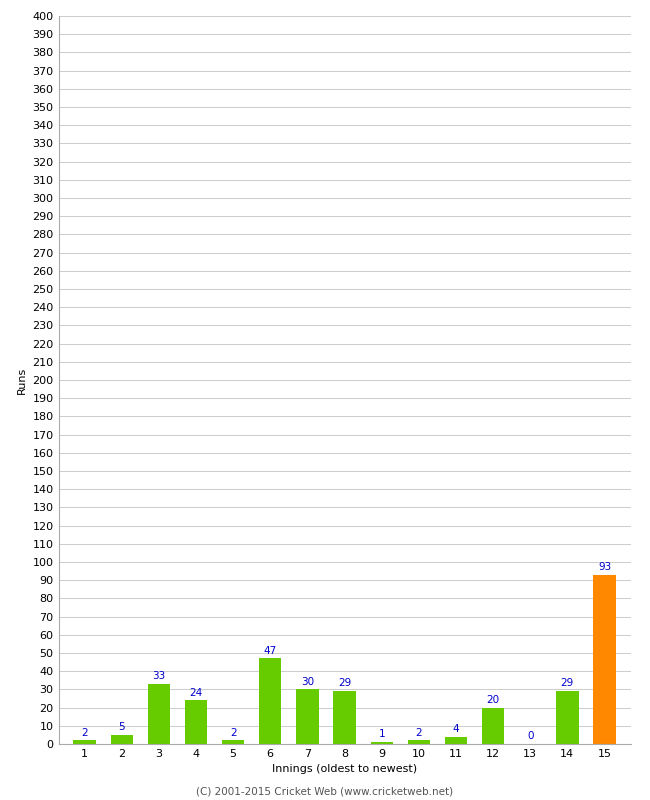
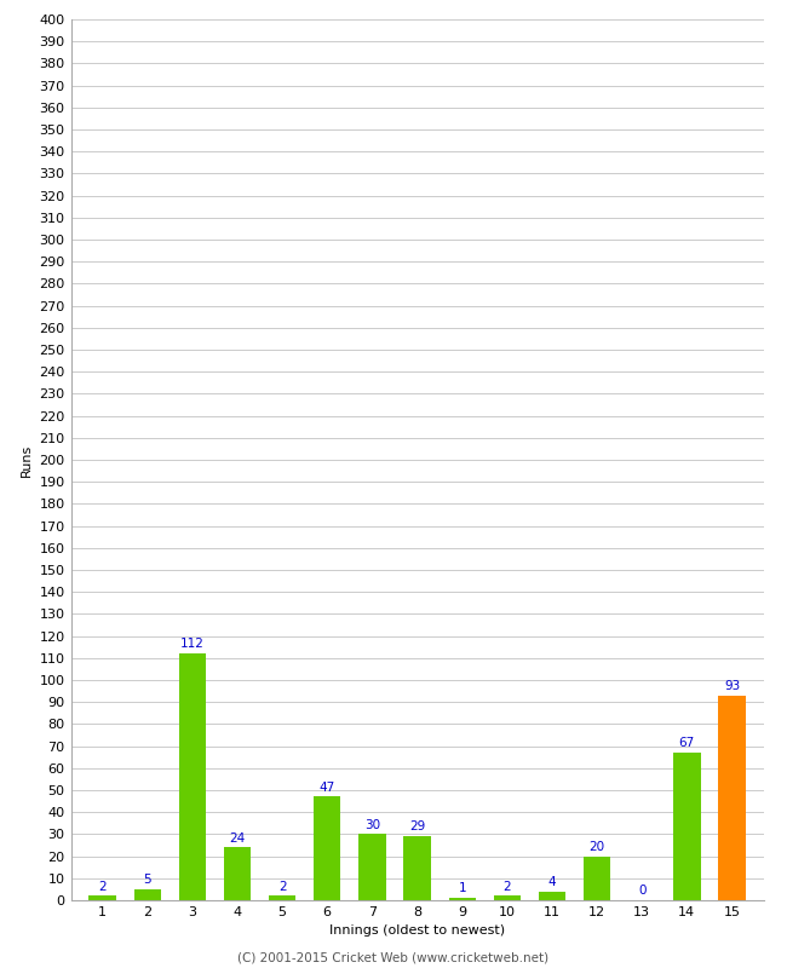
3: 33 -> 112
14: 29 -> 67
